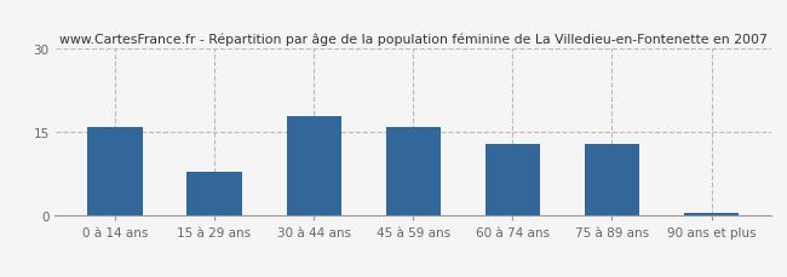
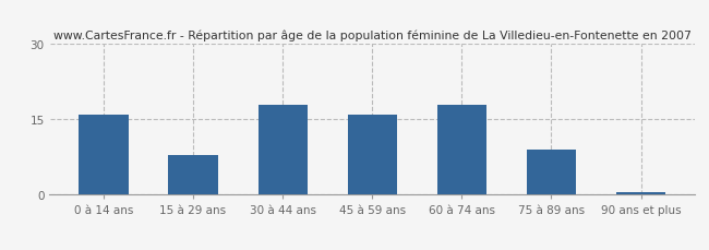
60 à 74 ans: 13.0 -> 18.0
75 à 89 ans: 13.0 -> 9.0
